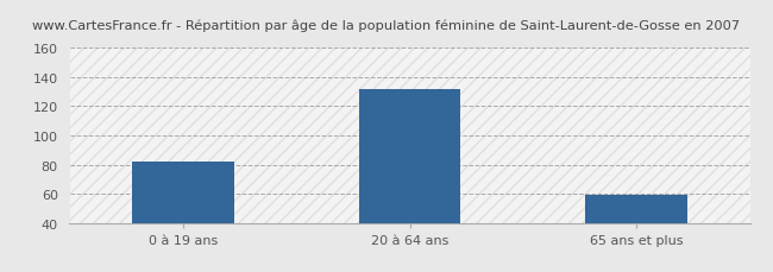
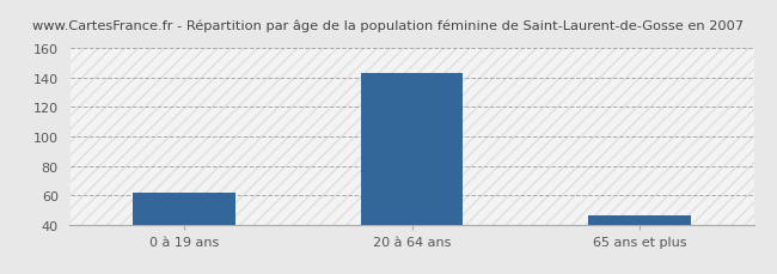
0 à 19 ans: 82 -> 62
20 à 64 ans: 132 -> 143
65 ans et plus: 59 -> 46
